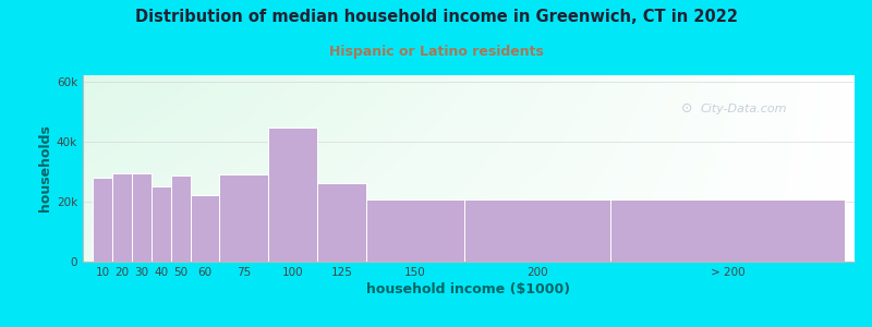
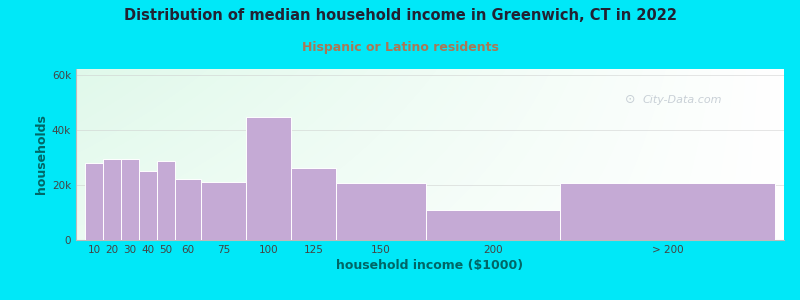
75: 29.0k -> 21.0k
200: 20.5k -> 11.0k
